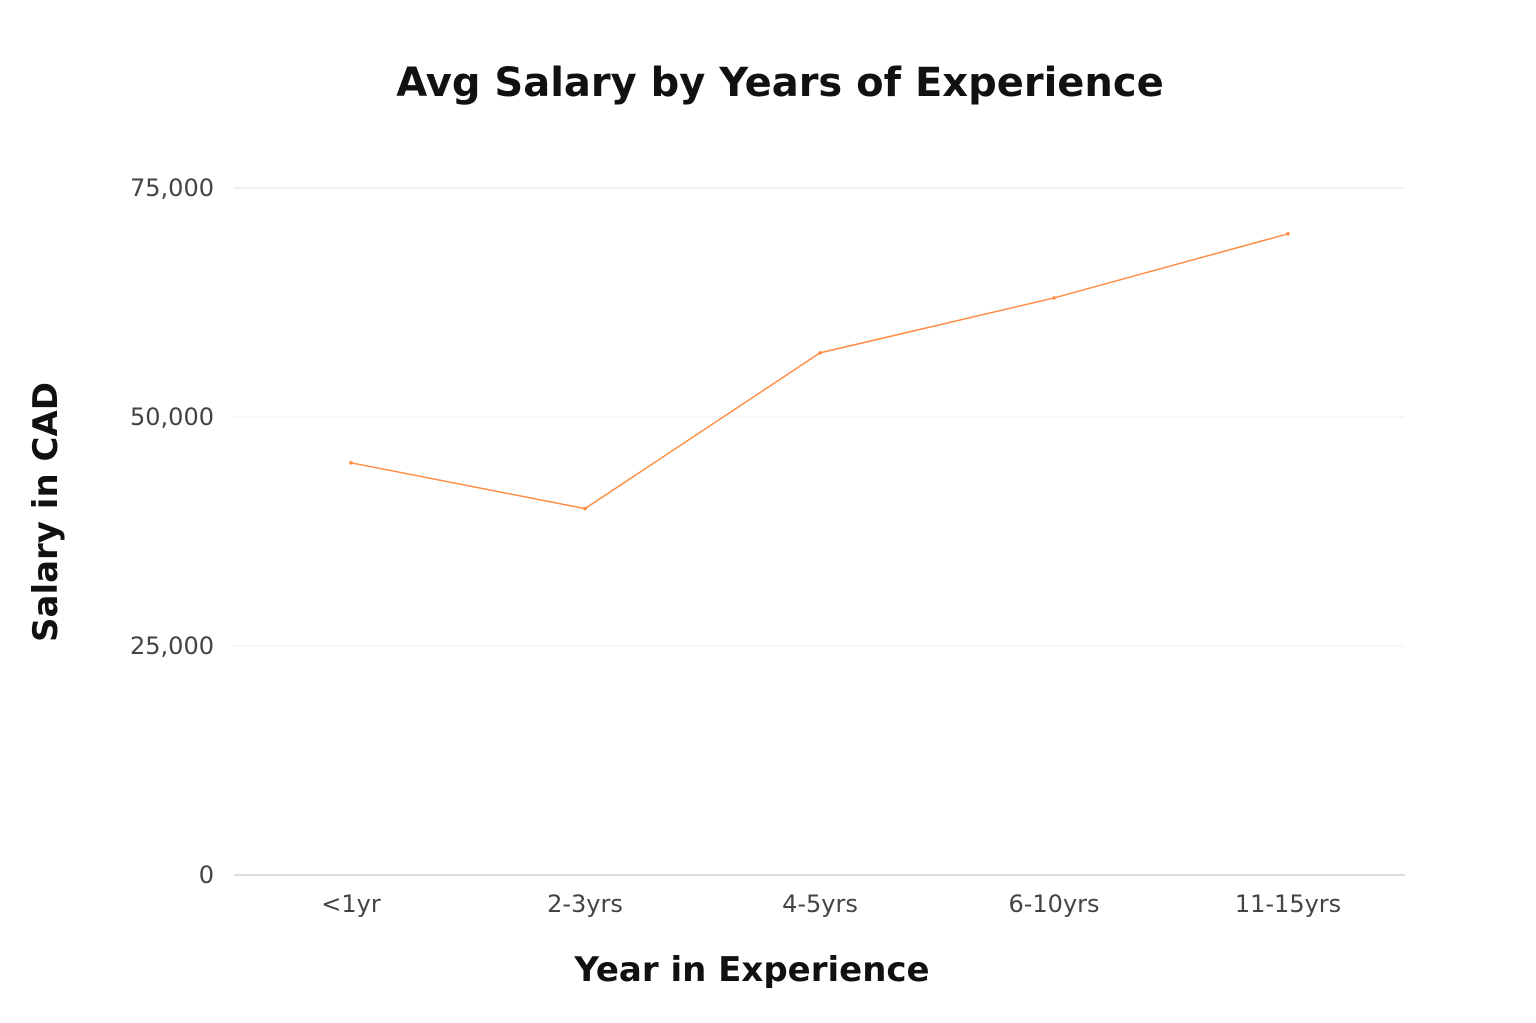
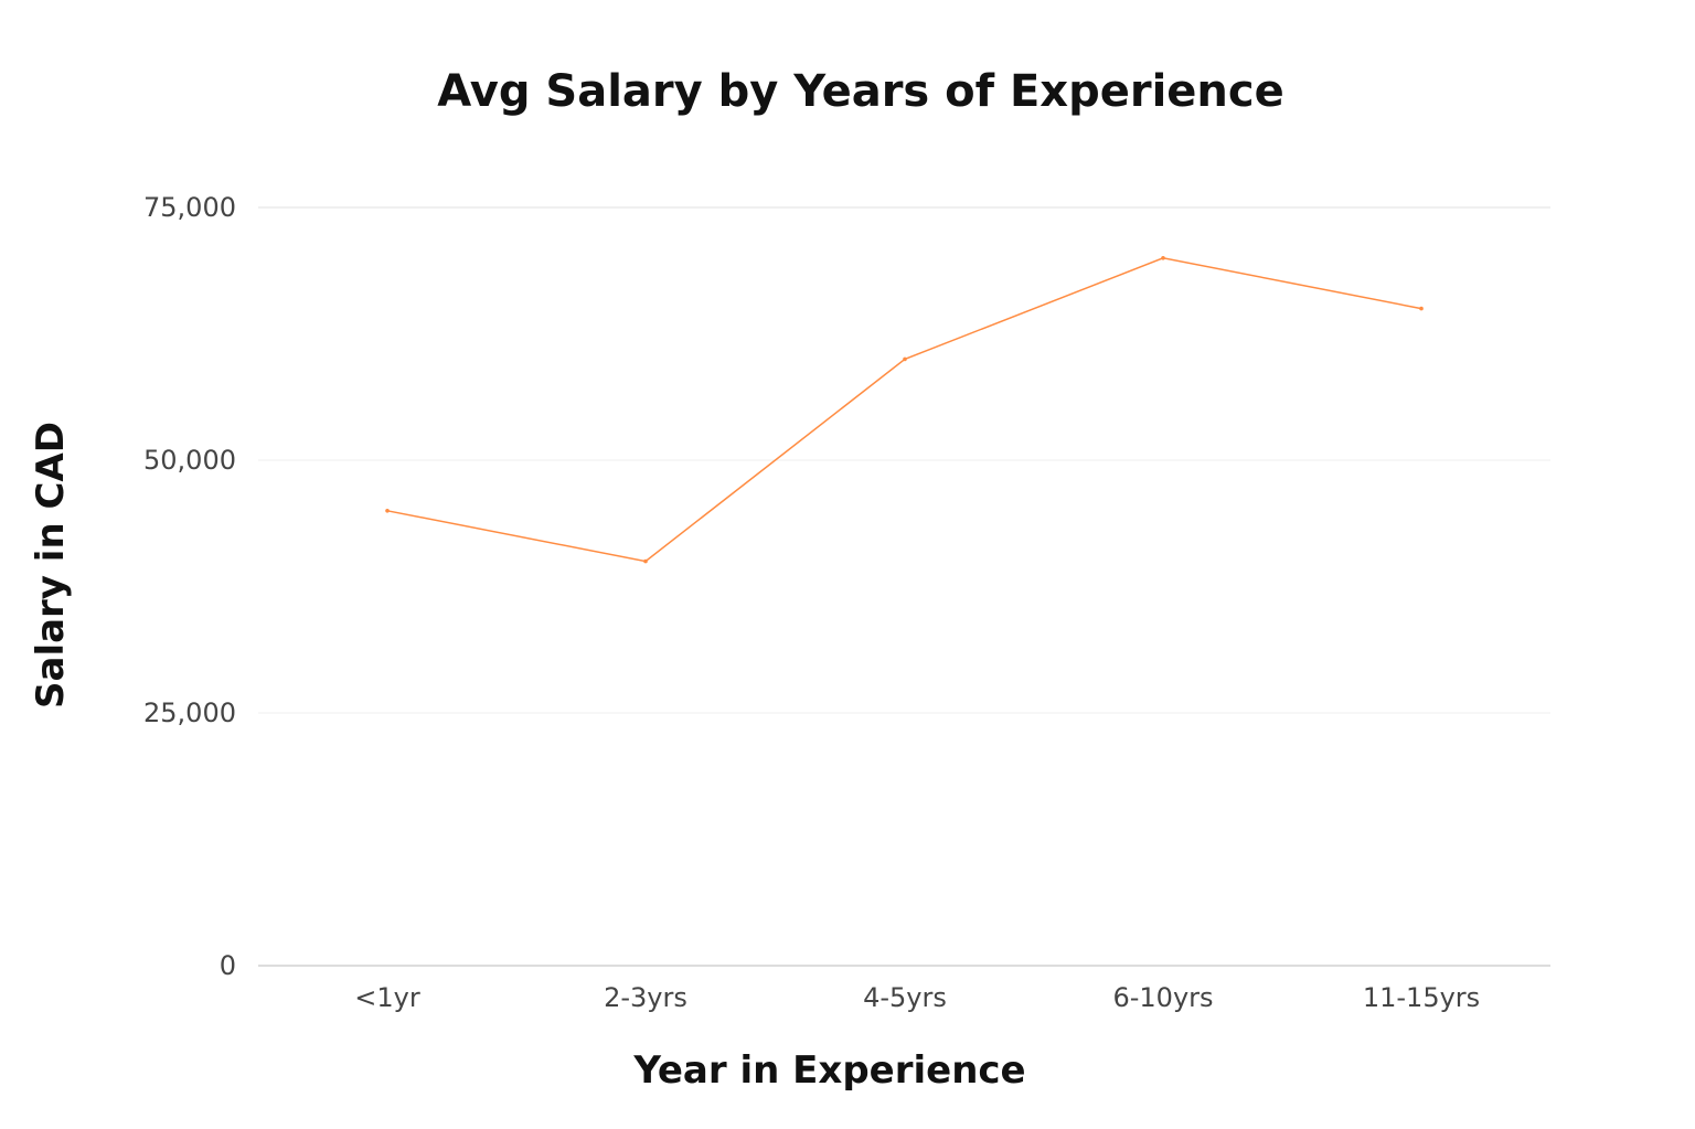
4-5yrs: 57000 -> 60000
6-10yrs: 63000 -> 70000
11-15yrs: 70000 -> 65000
